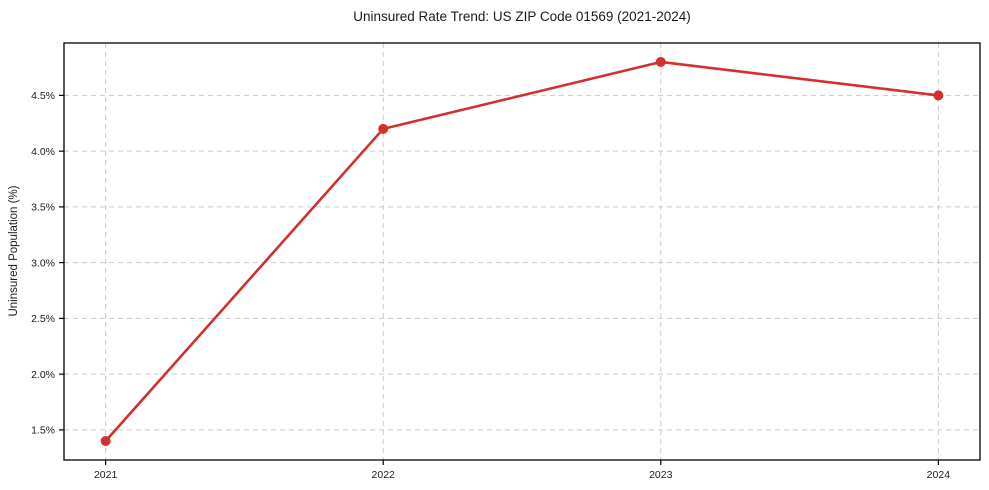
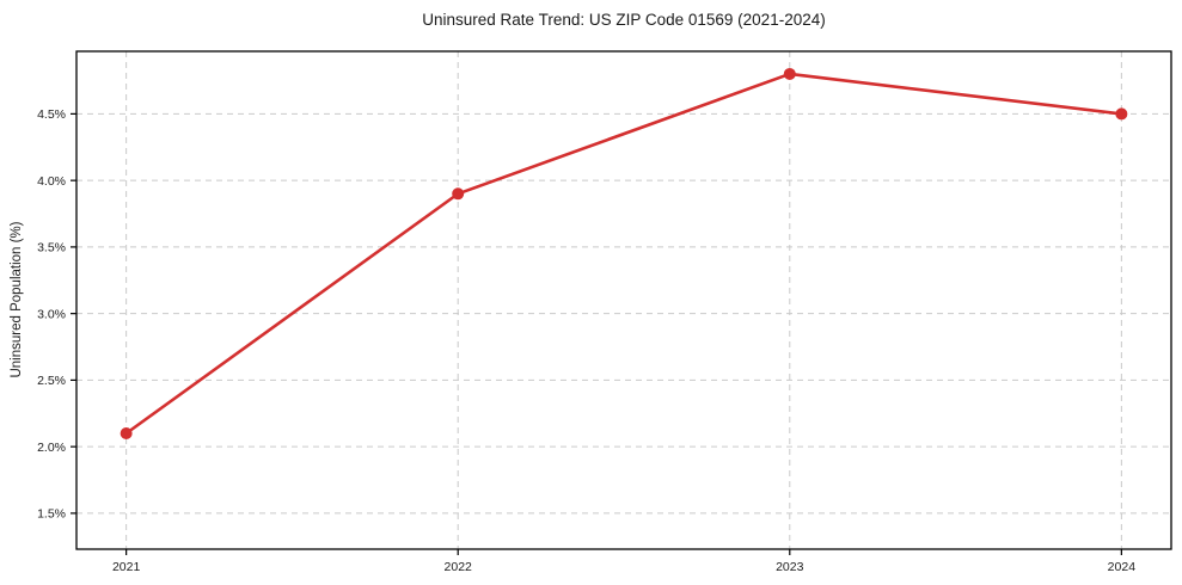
2021: 1.4% -> 2.1%
2022: 4.2% -> 3.9%
